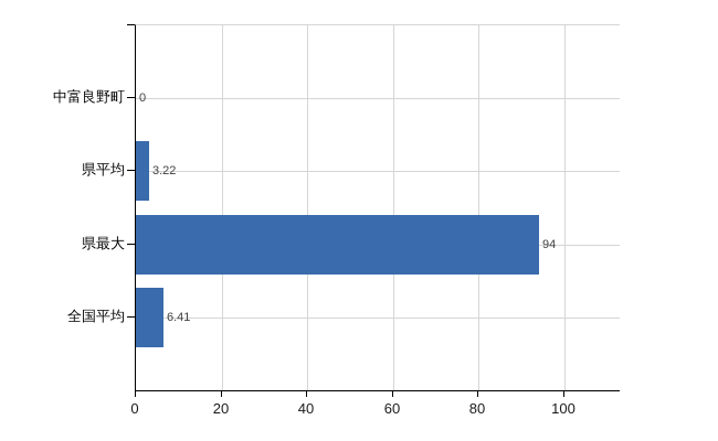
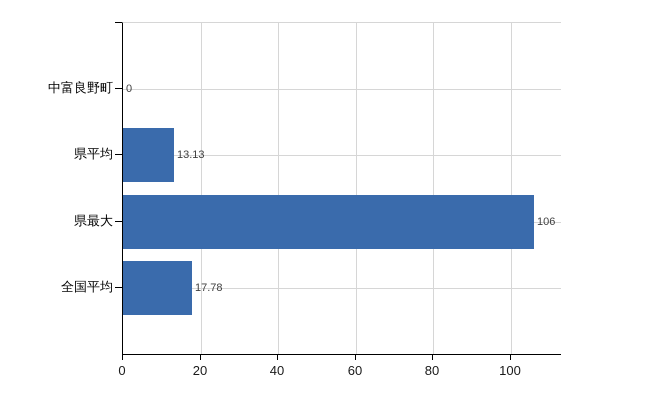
県平均: 3.22 -> 13.13
県最大: 94 -> 106
全国平均: 6.41 -> 17.78
